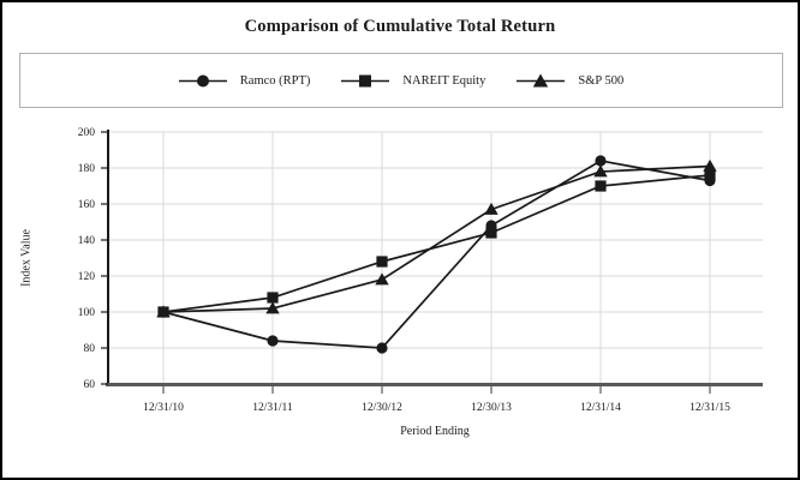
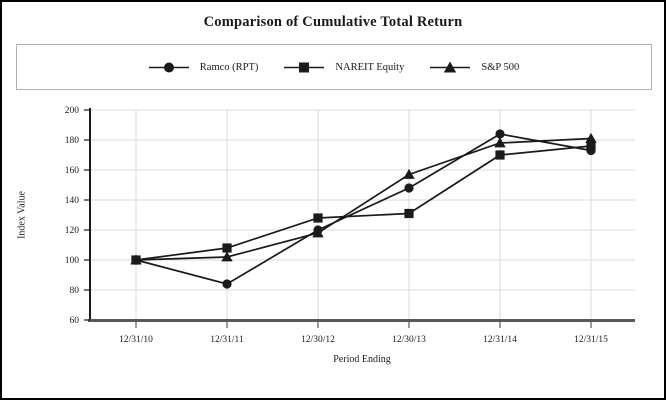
Ramco (RPT)/12/30/12: 80 -> 120
NAREIT Equity/12/30/13: 144 -> 131
